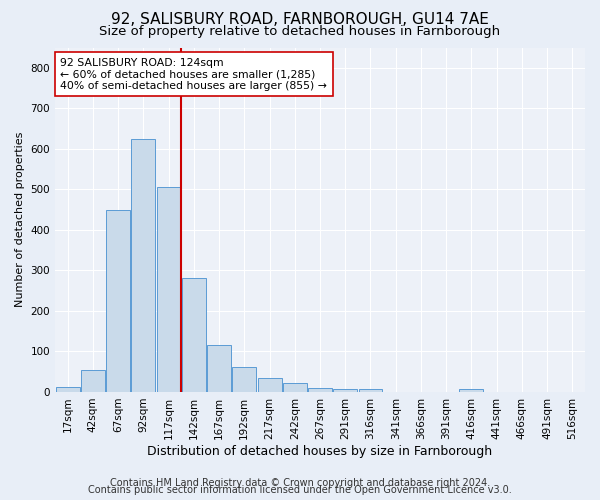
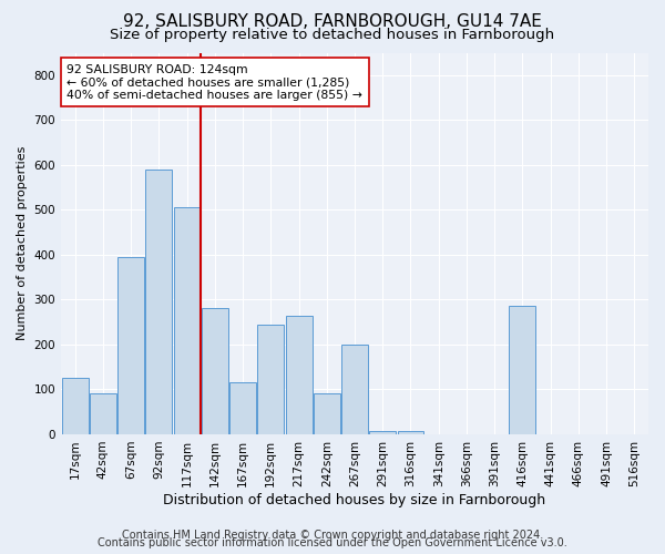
17sqm: 12 -> 125
42sqm: 55 -> 90
67sqm: 450 -> 395
92sqm: 625 -> 590
192sqm: 62 -> 245
217sqm: 35 -> 265
242sqm: 22 -> 90
267sqm: 10 -> 200
416sqm: 8 -> 285
